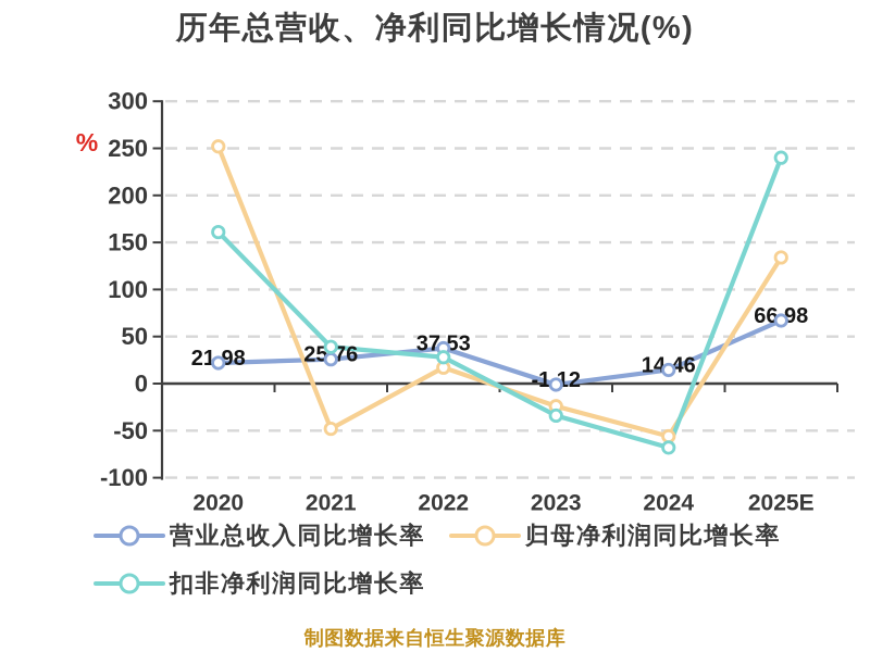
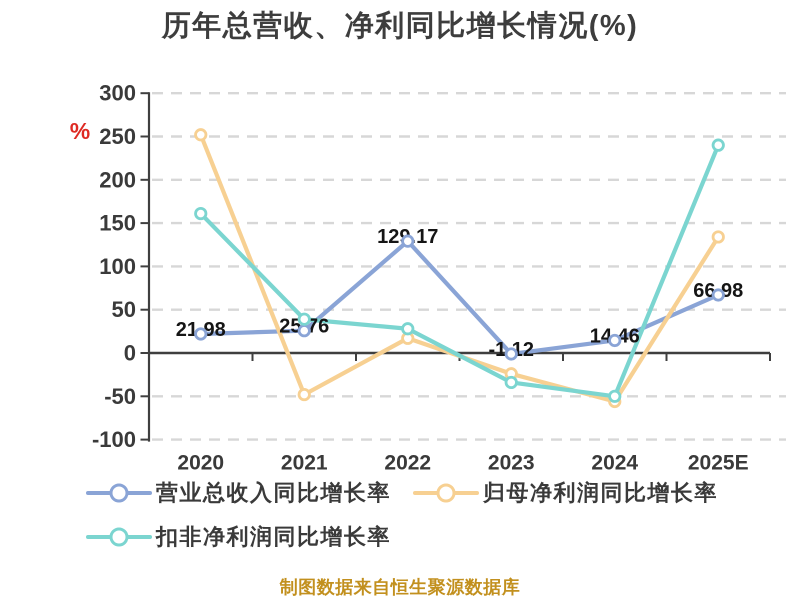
营业总收入同比增长率/2022: 37.53 -> 129.17
扣非净利润同比增长率/2024: -70 -> -50
